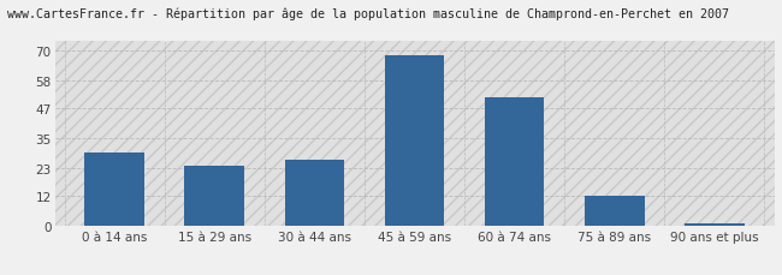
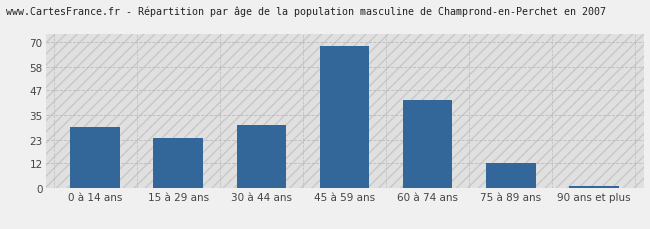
30 à 44 ans: 26 -> 30
60 à 74 ans: 51 -> 42
